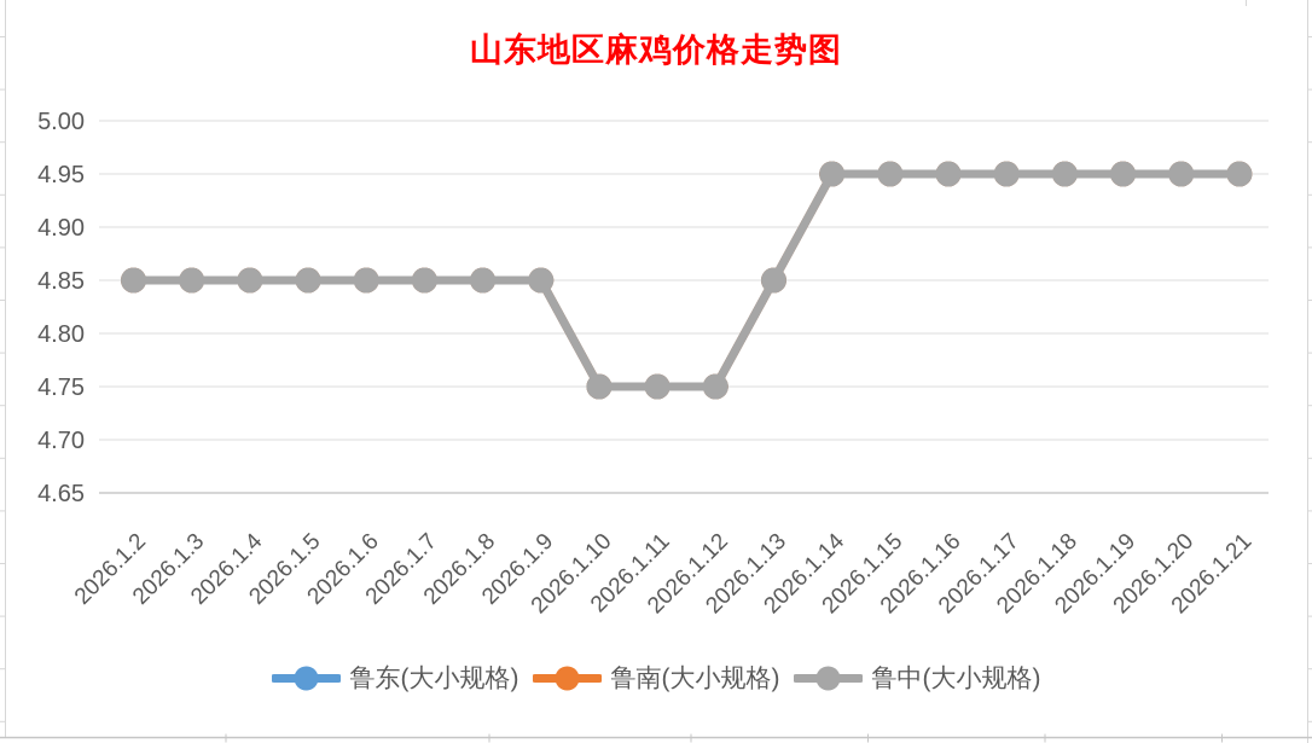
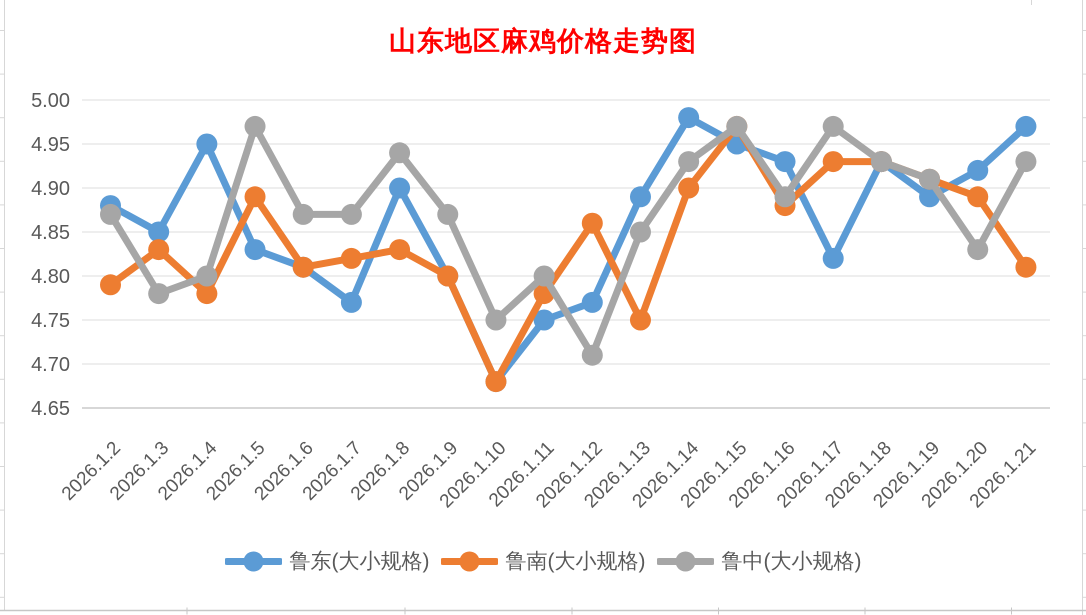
鲁东(大小规格)/2026.1.2: 4.85 -> 4.88
鲁南(大小规格)/2026.1.2: 4.85 -> 4.79
鲁中(大小规格)/2026.1.2: 4.85 -> 4.87
鲁南(大小规格)/2026.1.3: 4.85 -> 4.83
鲁中(大小规格)/2026.1.3: 4.85 -> 4.78
鲁东(大小规格)/2026.1.4: 4.85 -> 4.95
鲁南(大小规格)/2026.1.4: 4.85 -> 4.78
鲁中(大小规格)/2026.1.4: 4.85 -> 4.80
鲁东(大小规格)/2026.1.5: 4.85 -> 4.83
鲁南(大小规格)/2026.1.5: 4.85 -> 4.89
鲁中(大小规格)/2026.1.5: 4.85 -> 4.97
鲁东(大小规格)/2026.1.6: 4.85 -> 4.81
鲁南(大小规格)/2026.1.6: 4.85 -> 4.81
鲁中(大小规格)/2026.1.6: 4.85 -> 4.87
鲁东(大小规格)/2026.1.7: 4.85 -> 4.77
鲁南(大小规格)/2026.1.7: 4.85 -> 4.82
鲁中(大小规格)/2026.1.7: 4.85 -> 4.87
鲁东(大小规格)/2026.1.8: 4.85 -> 4.90
鲁南(大小规格)/2026.1.8: 4.85 -> 4.83
鲁中(大小规格)/2026.1.8: 4.85 -> 4.94
鲁东(大小规格)/2026.1.9: 4.85 -> 4.80
鲁南(大小规格)/2026.1.9: 4.85 -> 4.80
鲁中(大小规格)/2026.1.9: 4.85 -> 4.87
鲁东(大小规格)/2026.1.10: 4.75 -> 4.68
鲁南(大小规格)/2026.1.10: 4.75 -> 4.68
鲁南(大小规格)/2026.1.11: 4.75 -> 4.78
鲁中(大小规格)/2026.1.11: 4.75 -> 4.80
鲁东(大小规格)/2026.1.12: 4.75 -> 4.77
鲁南(大小规格)/2026.1.12: 4.75 -> 4.86
鲁中(大小规格)/2026.1.12: 4.75 -> 4.71
鲁东(大小规格)/2026.1.13: 4.85 -> 4.89
鲁南(大小规格)/2026.1.13: 4.85 -> 4.75
鲁东(大小规格)/2026.1.14: 4.95 -> 4.98
鲁南(大小规格)/2026.1.14: 4.95 -> 4.90
鲁中(大小规格)/2026.1.14: 4.95 -> 4.93
鲁南(大小规格)/2026.1.15: 4.95 -> 4.97
鲁中(大小规格)/2026.1.15: 4.95 -> 4.97
鲁东(大小规格)/2026.1.16: 4.95 -> 4.93
鲁南(大小规格)/2026.1.16: 4.95 -> 4.88
鲁中(大小规格)/2026.1.16: 4.95 -> 4.89
鲁东(大小规格)/2026.1.17: 4.95 -> 4.82
鲁南(大小规格)/2026.1.17: 4.95 -> 4.93
鲁中(大小规格)/2026.1.17: 4.95 -> 4.97
鲁东(大小规格)/2026.1.18: 4.95 -> 4.93
鲁南(大小规格)/2026.1.18: 4.95 -> 4.93
鲁中(大小规格)/2026.1.18: 4.95 -> 4.93
鲁东(大小规格)/2026.1.19: 4.95 -> 4.89
鲁南(大小规格)/2026.1.19: 4.95 -> 4.91
鲁中(大小规格)/2026.1.19: 4.95 -> 4.91
鲁东(大小规格)/2026.1.20: 4.95 -> 4.92
鲁南(大小规格)/2026.1.20: 4.95 -> 4.89
鲁中(大小规格)/2026.1.20: 4.95 -> 4.83
鲁东(大小规格)/2026.1.21: 4.95 -> 4.97
鲁南(大小规格)/2026.1.21: 4.95 -> 4.81
鲁中(大小规格)/2026.1.21: 4.95 -> 4.93
